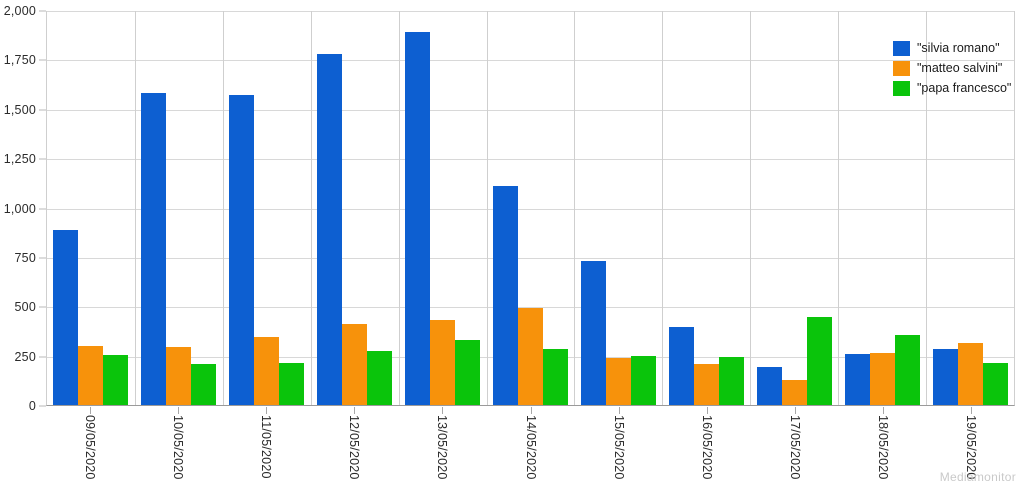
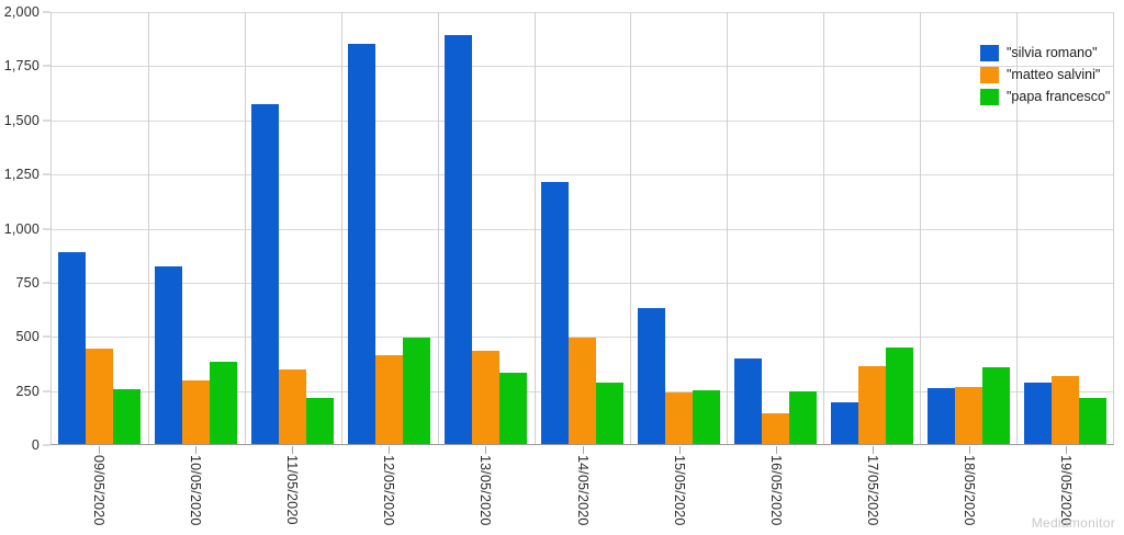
"matteo salvini"/09/05/2020: 300 -> 440
"silvia romano"/10/05/2020: 1580 -> 820
"papa francesco"/10/05/2020: 210 -> 380
"silvia romano"/12/05/2020: 1780 -> 1850
"papa francesco"/12/05/2020: 280 -> 490
"silvia romano"/14/05/2020: 1110 -> 1210
"silvia romano"/15/05/2020: 730 -> 630
"matteo salvini"/16/05/2020: 210 -> 140
"matteo salvini"/17/05/2020: 120 -> 360
